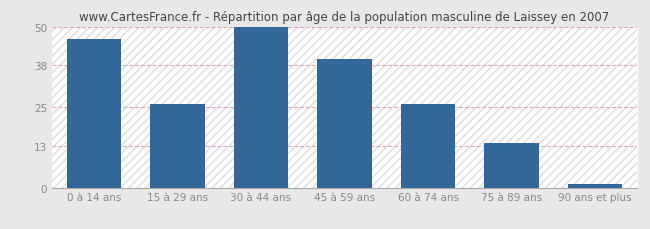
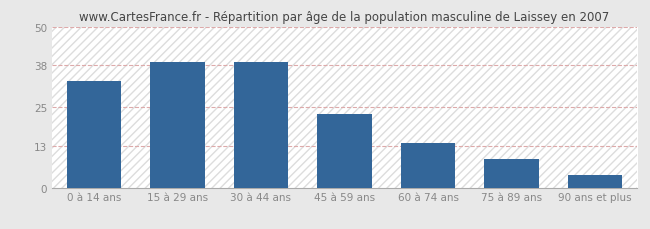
0 à 14 ans: 46 -> 33
15 à 29 ans: 26 -> 39
30 à 44 ans: 50 -> 39
45 à 59 ans: 40 -> 23
60 à 74 ans: 26 -> 14
75 à 89 ans: 14 -> 9
90 ans et plus: 1 -> 4
